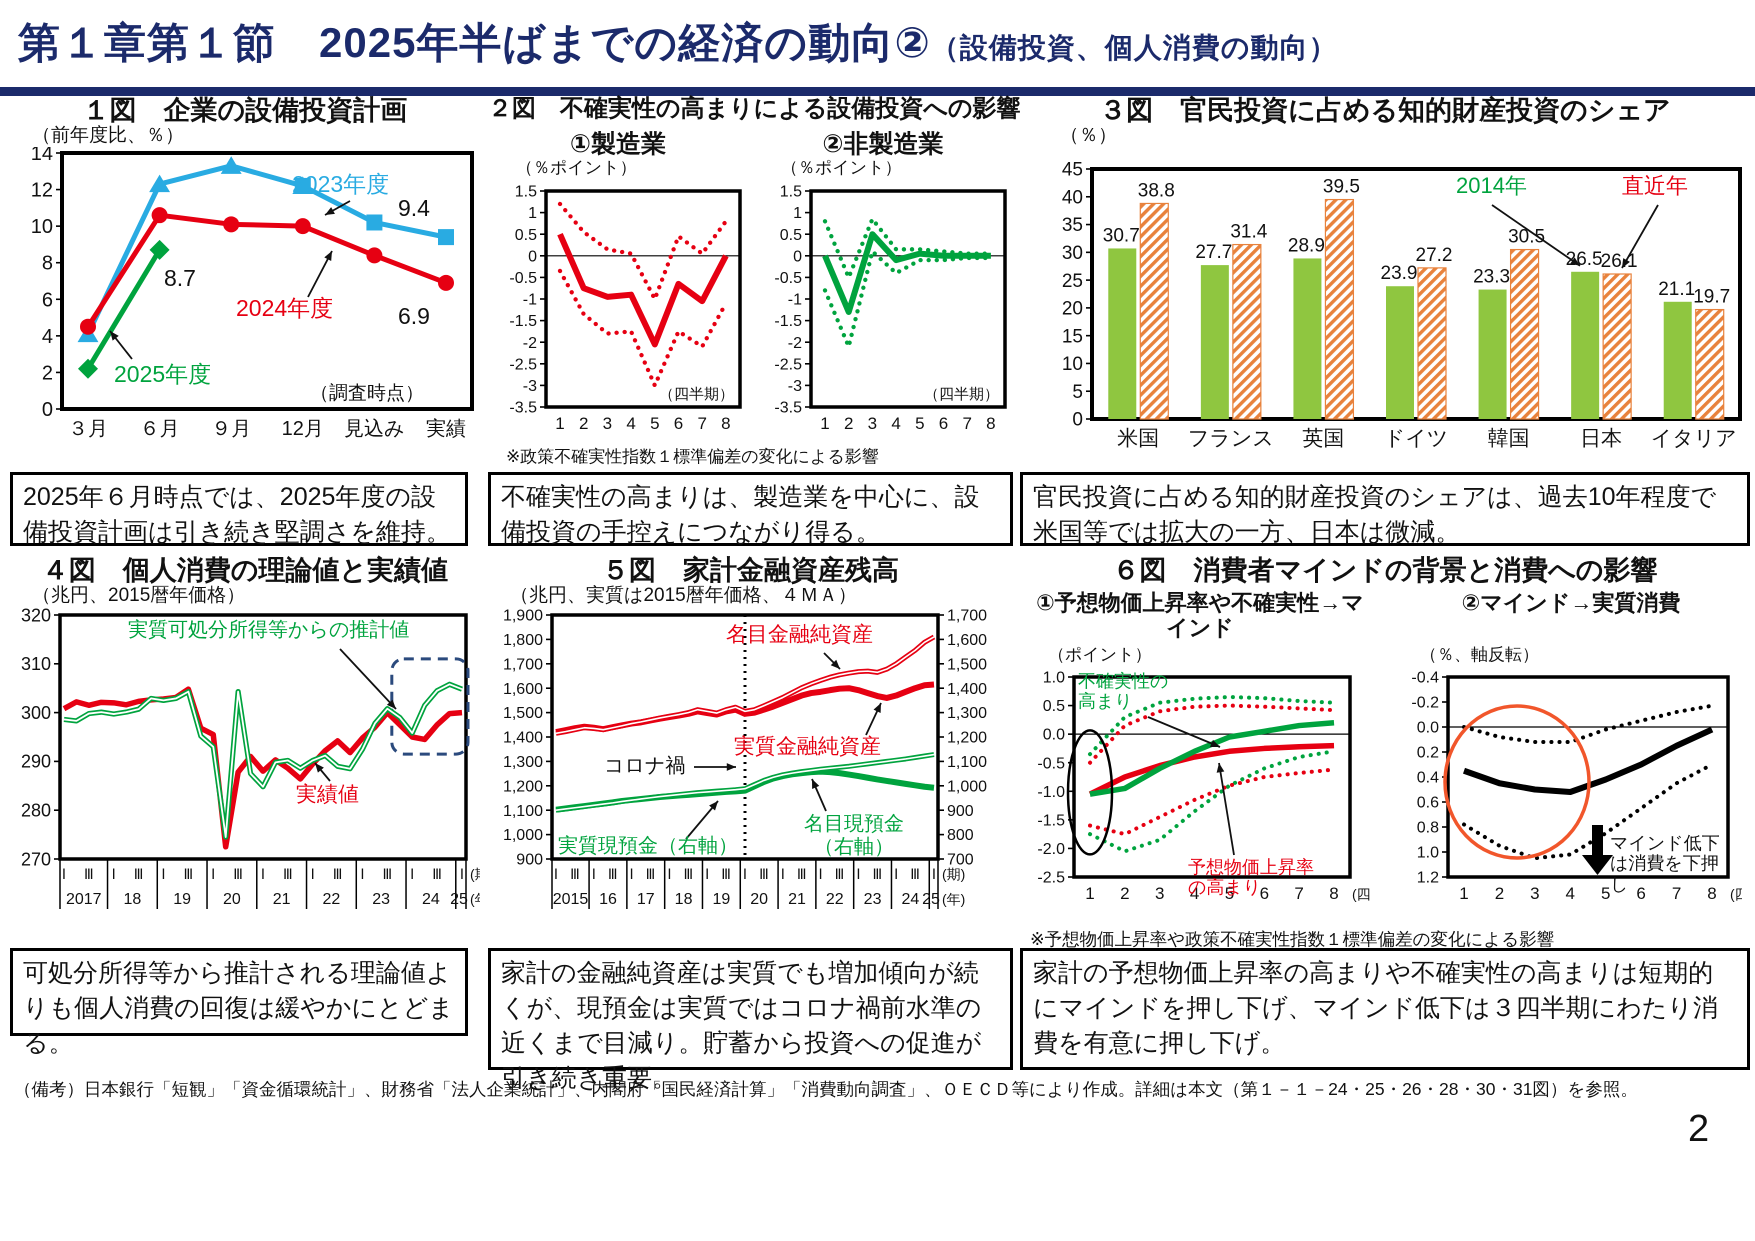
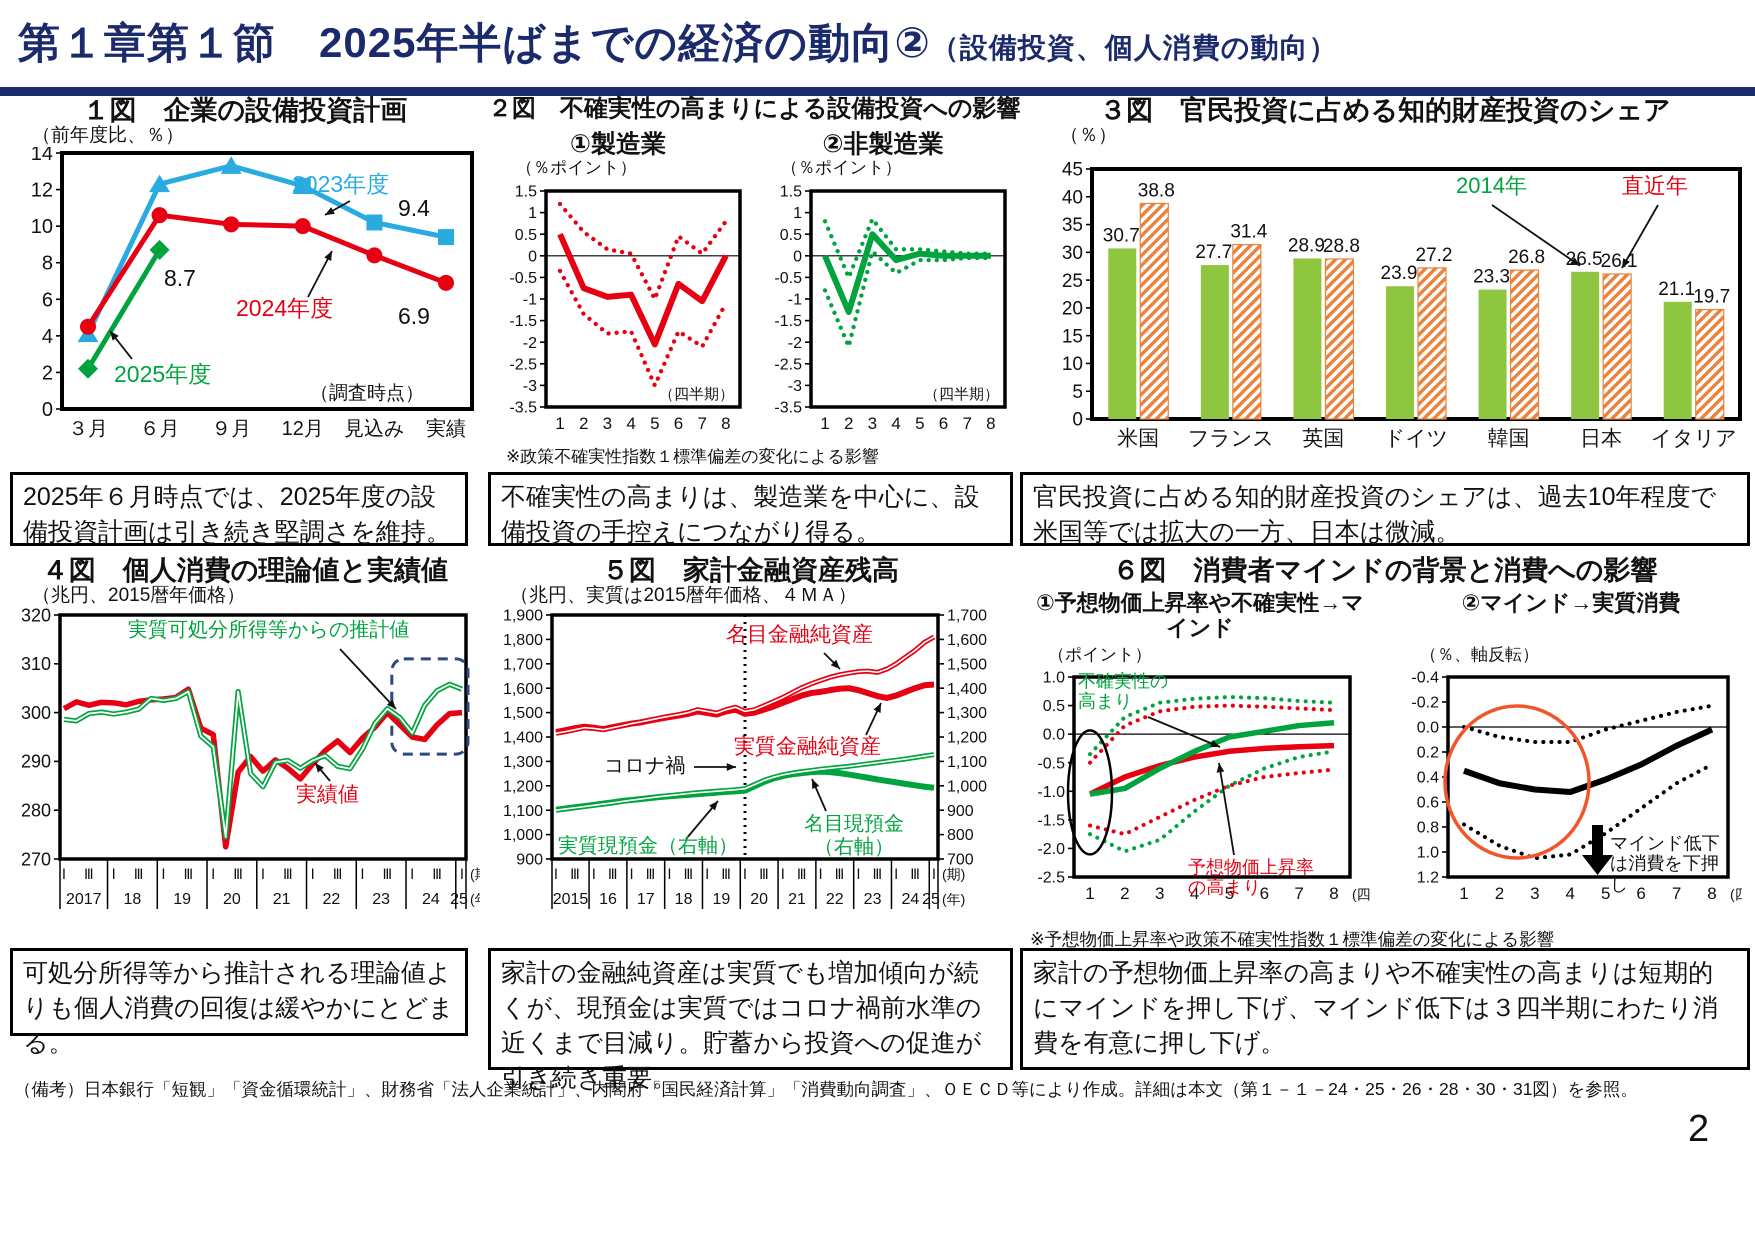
３図 官民投資に占める知的財産投資のシェア/直近年/英国: 39.5 -> 28.8
３図 官民投資に占める知的財産投資のシェア/直近年/韓国: 30.5 -> 26.8
